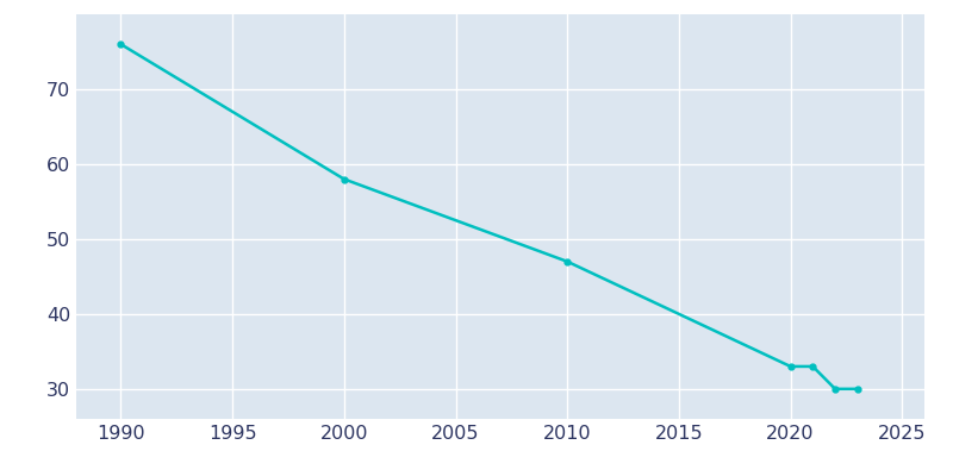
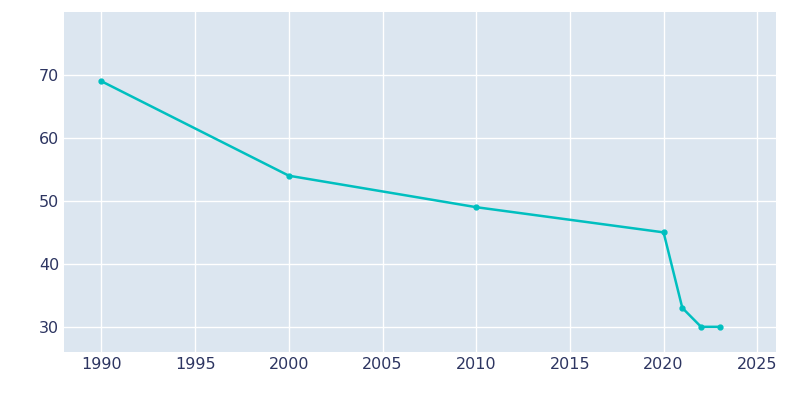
1990: 76 -> 69
2000: 58 -> 54
2010: 47 -> 49
2020: 33 -> 45
